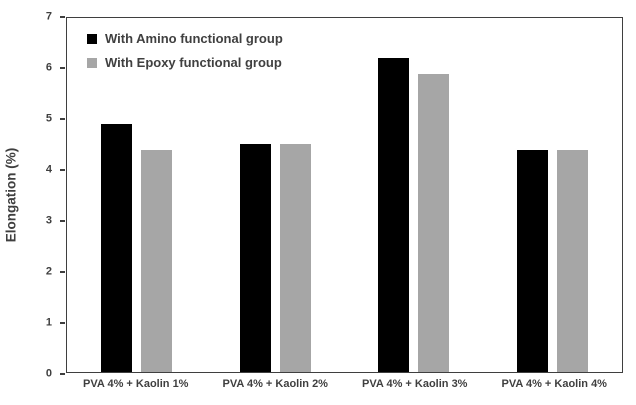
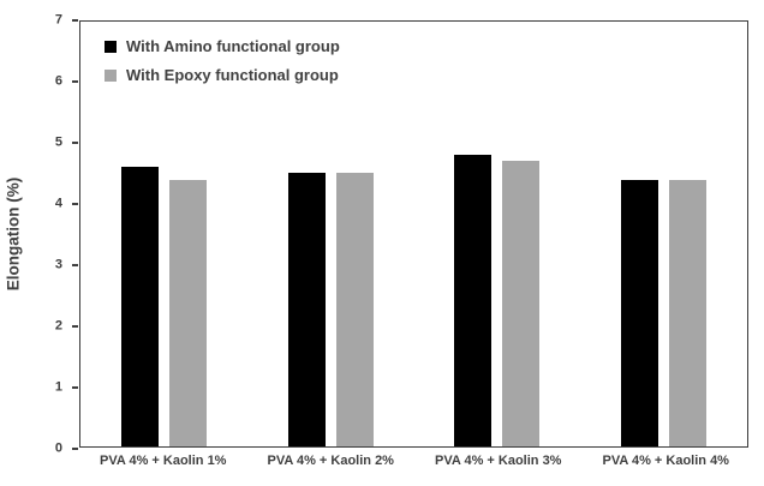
With Amino functional group/PVA 4% + Kaolin 1%: 4.9 -> 4.6
With Amino functional group/PVA 4% + Kaolin 3%: 6.2 -> 4.8
With Epoxy functional group/PVA 4% + Kaolin 3%: 5.9 -> 4.7
